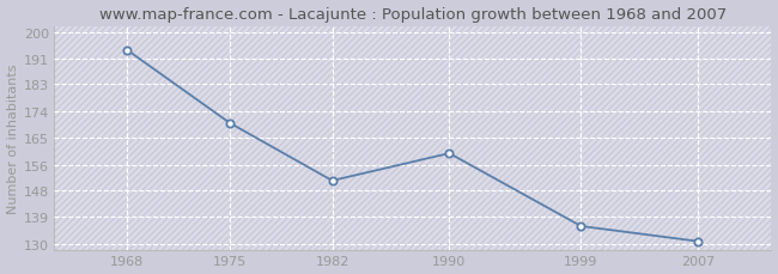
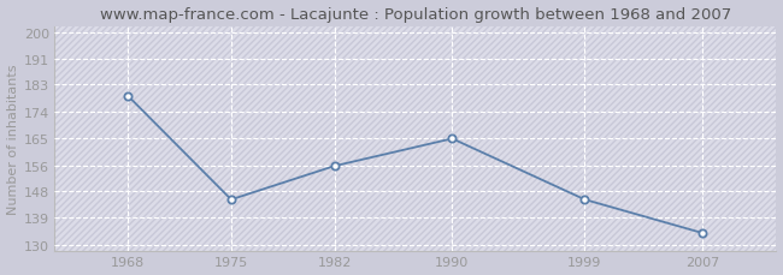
1968: 194 -> 179
1975: 170 -> 145
1982: 151 -> 156
1990: 160 -> 165
1999: 136 -> 145
2007: 131 -> 134
